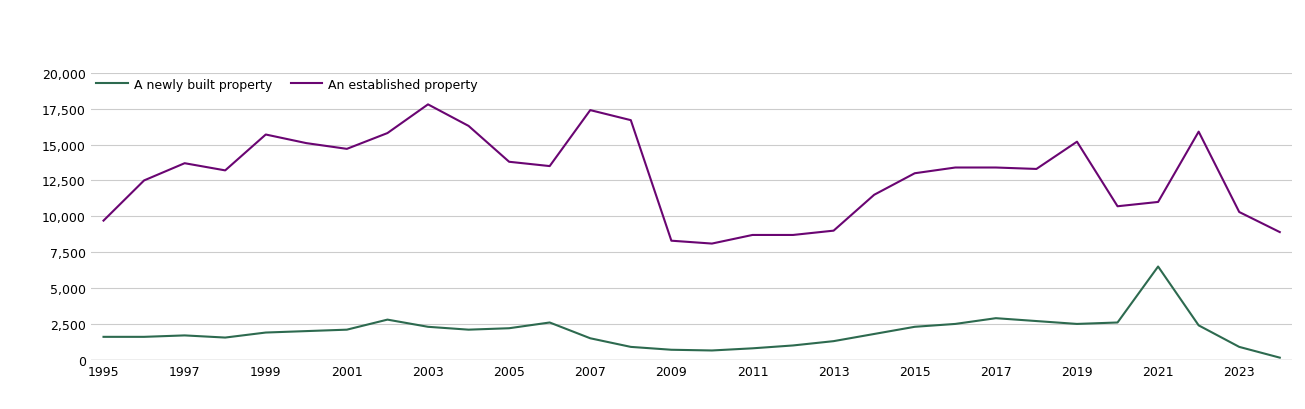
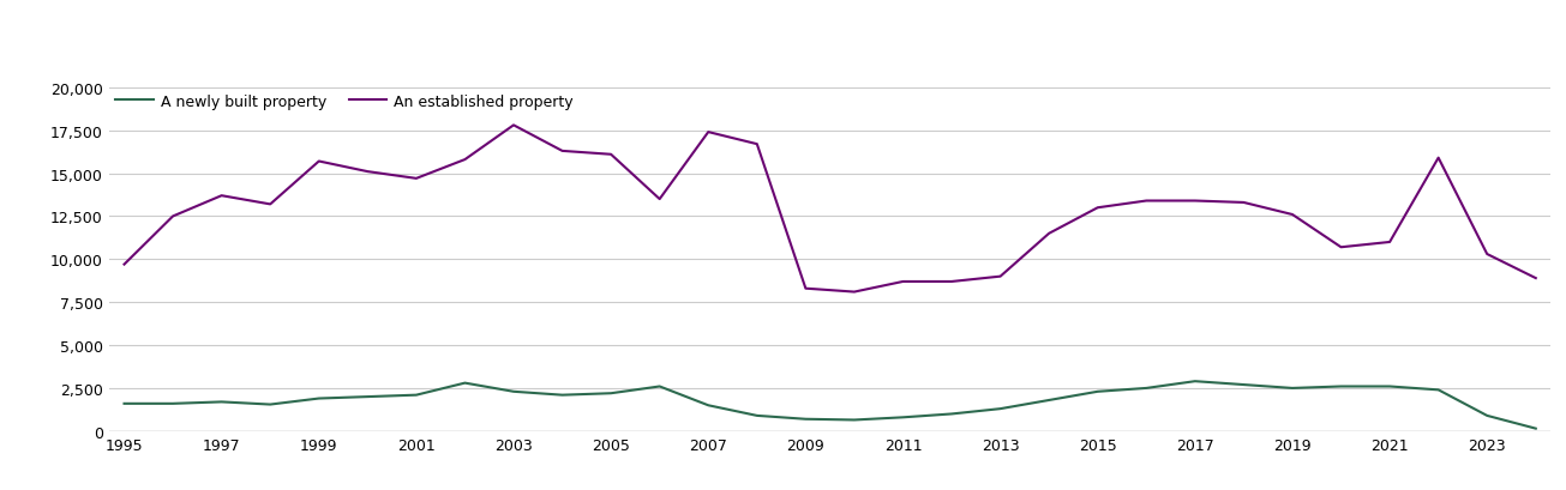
An established property/2005: 13,800 -> 16,100
An established property/2019: 15,200 -> 12,600
A newly built property/2021: 6,500 -> 2,600
